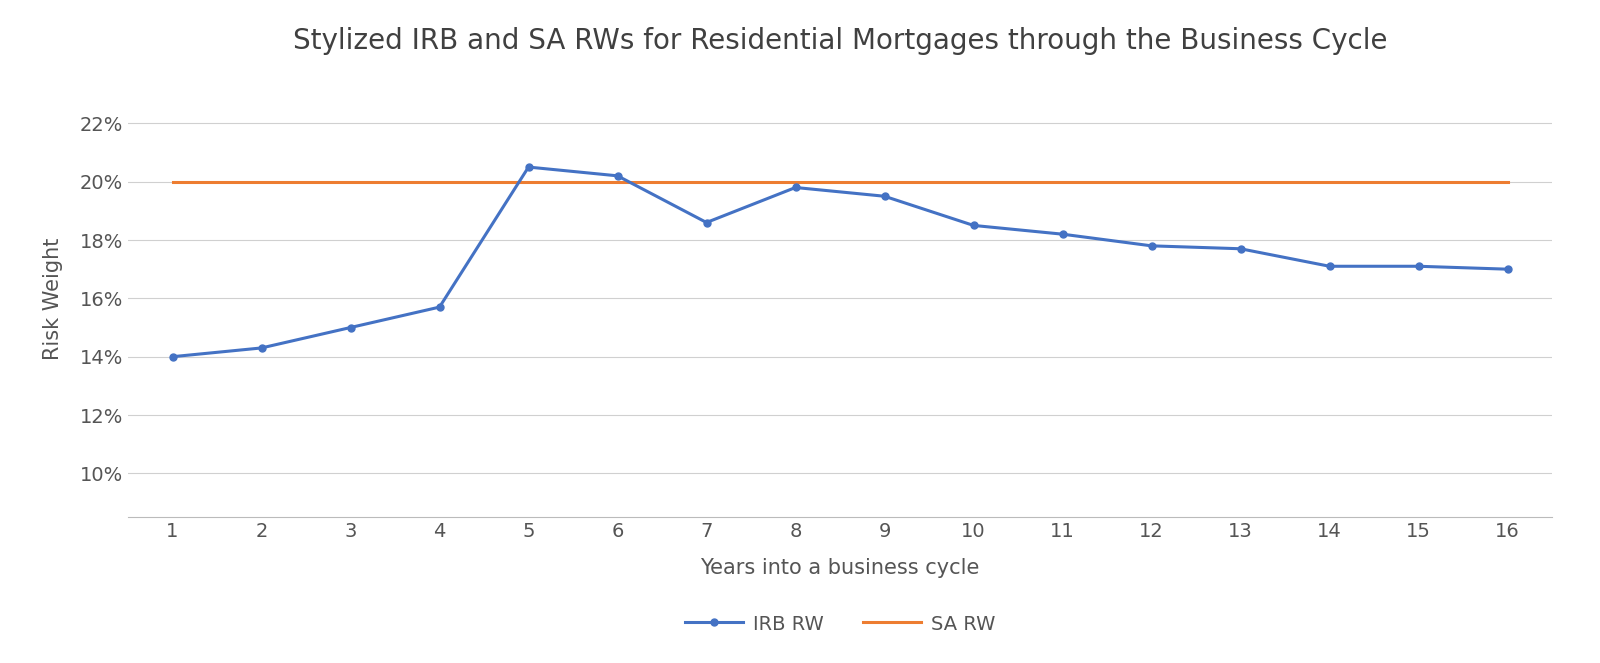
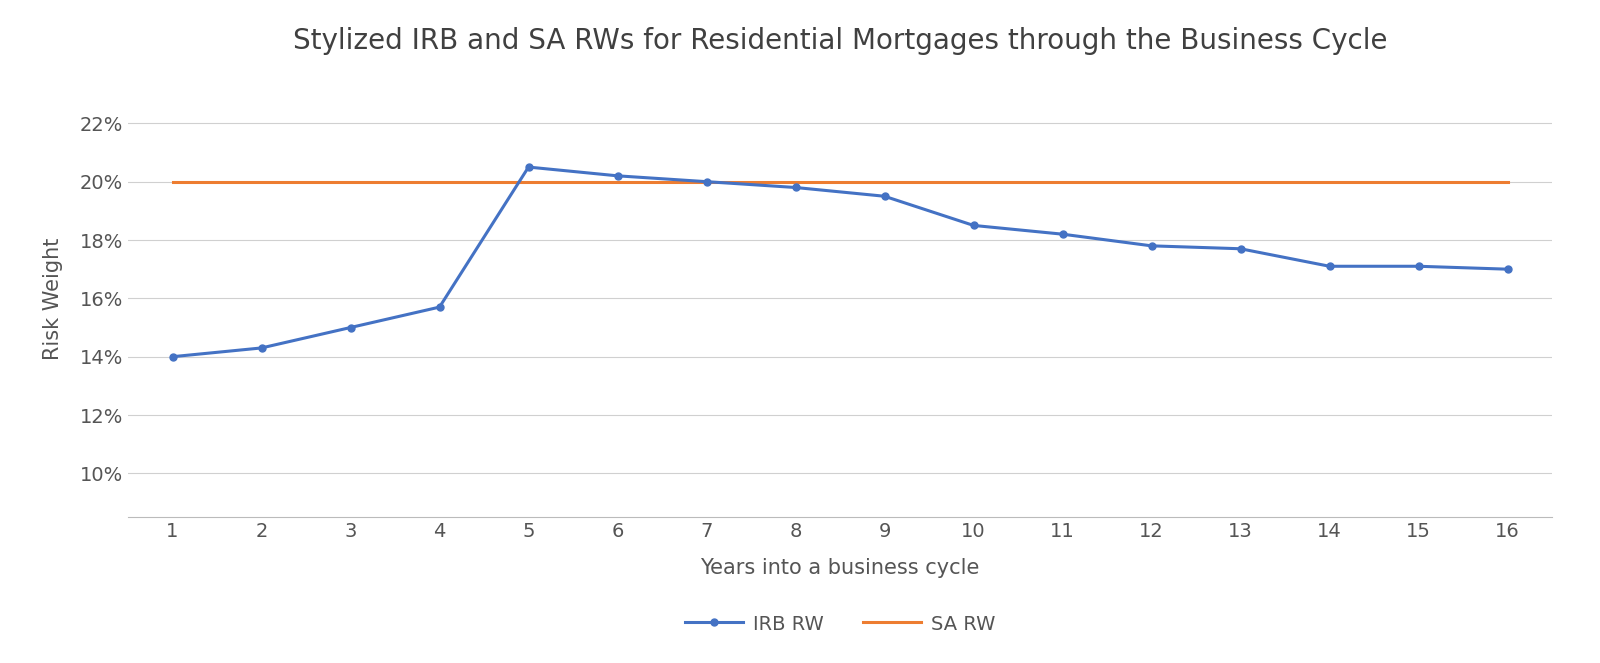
IRB RW/7: 18.6% -> 20.0%
